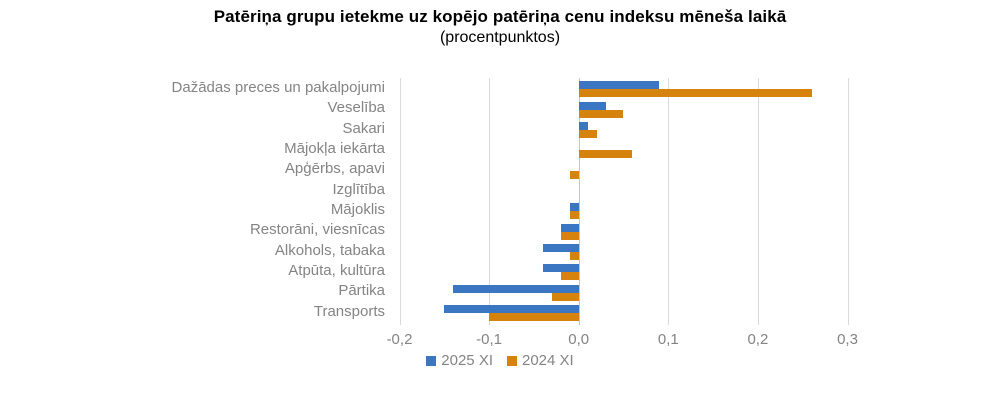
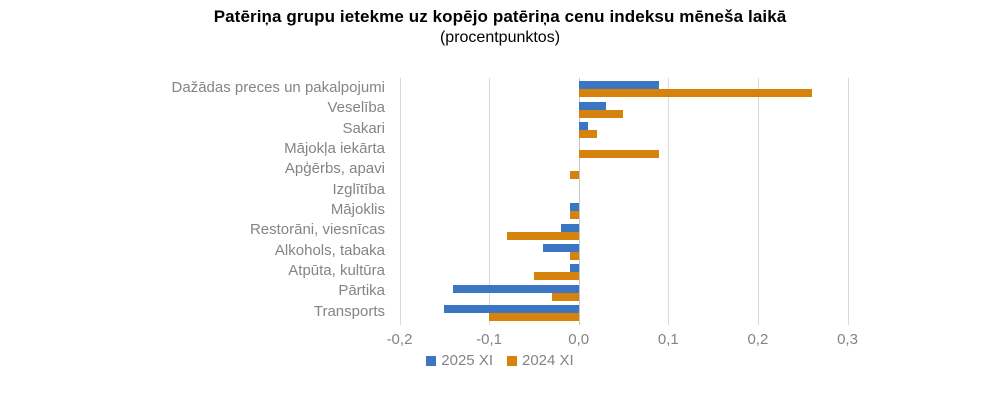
2024 XI/Mājokļa iekārta: 0,06 -> 0,09
2024 XI/Restorāni, viesnīcas: -0,02 -> -0,08
2025 XI/Atpūta, kultūra: -0,04 -> -0,01
2024 XI/Atpūta, kultūra: -0,02 -> -0,05
